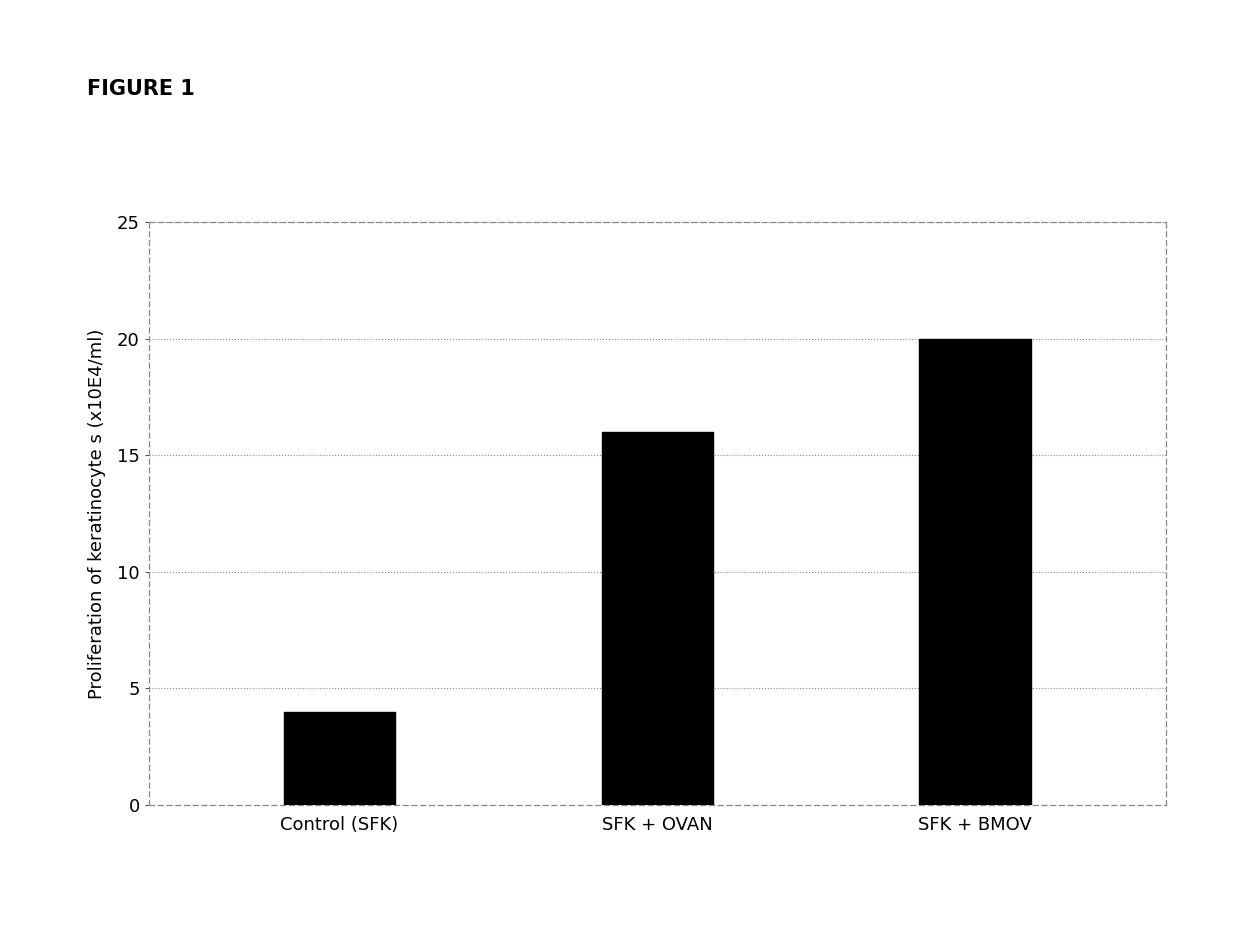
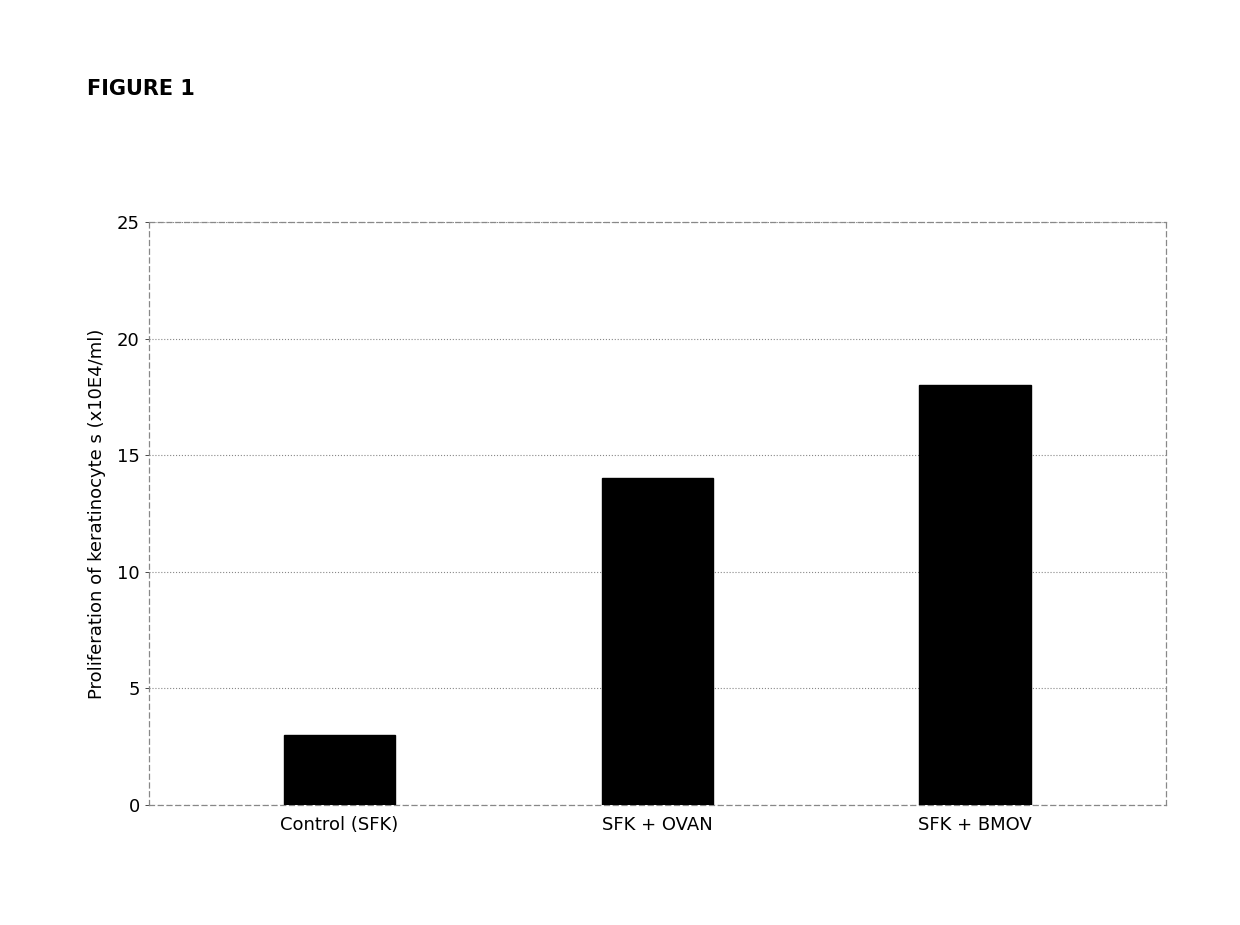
Control (SFK): 4 -> 3
SFK + OVAN: 16 -> 14
SFK + BMOV: 20 -> 18
